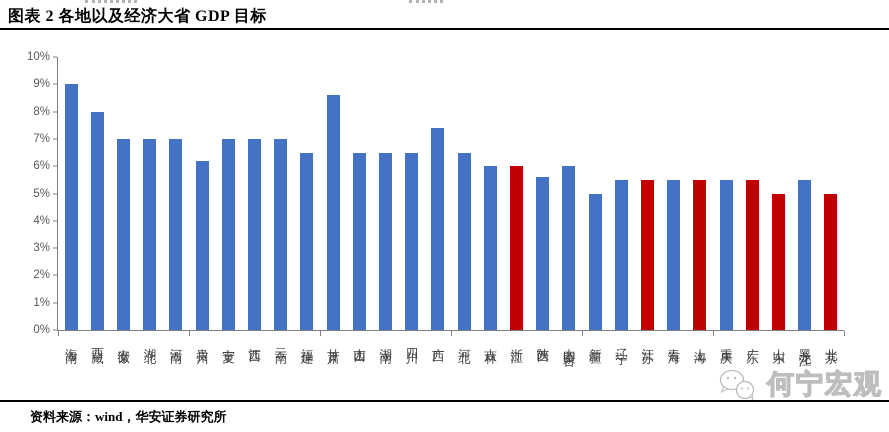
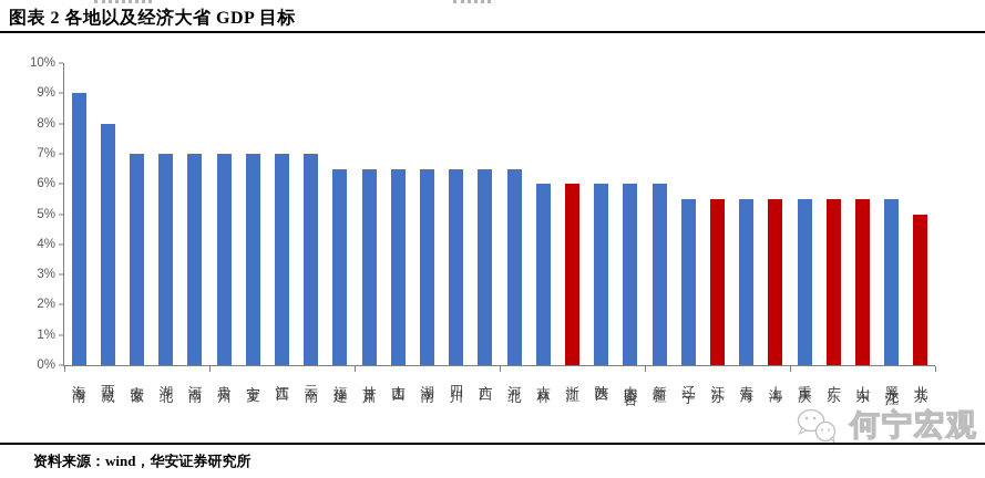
贵州: 6.2% -> 7.0%
甘肃: 8.6% -> 6.5%
广西: 7.4% -> 6.5%
陕西: 5.6% -> 6.0%
新疆: 5.0% -> 6.0%
山东: 5.0% -> 5.5%
